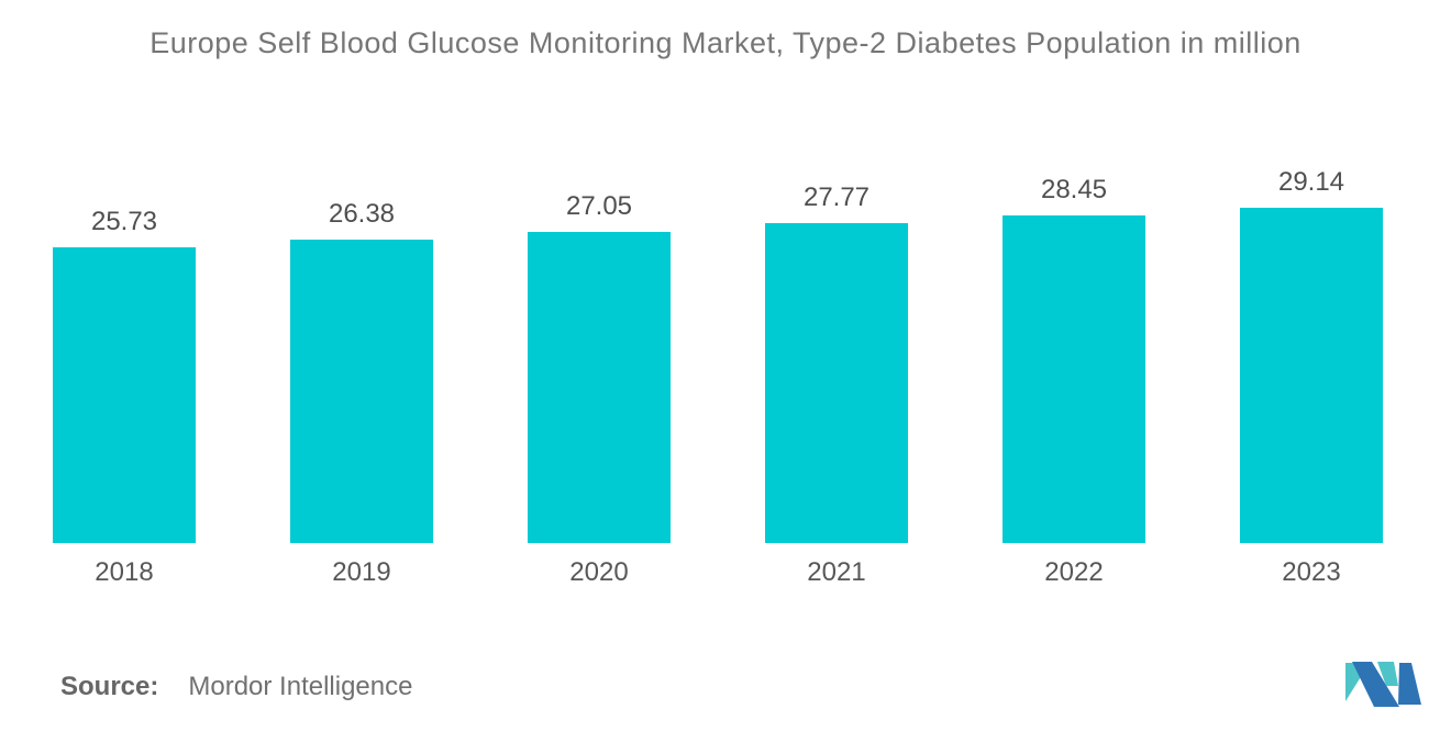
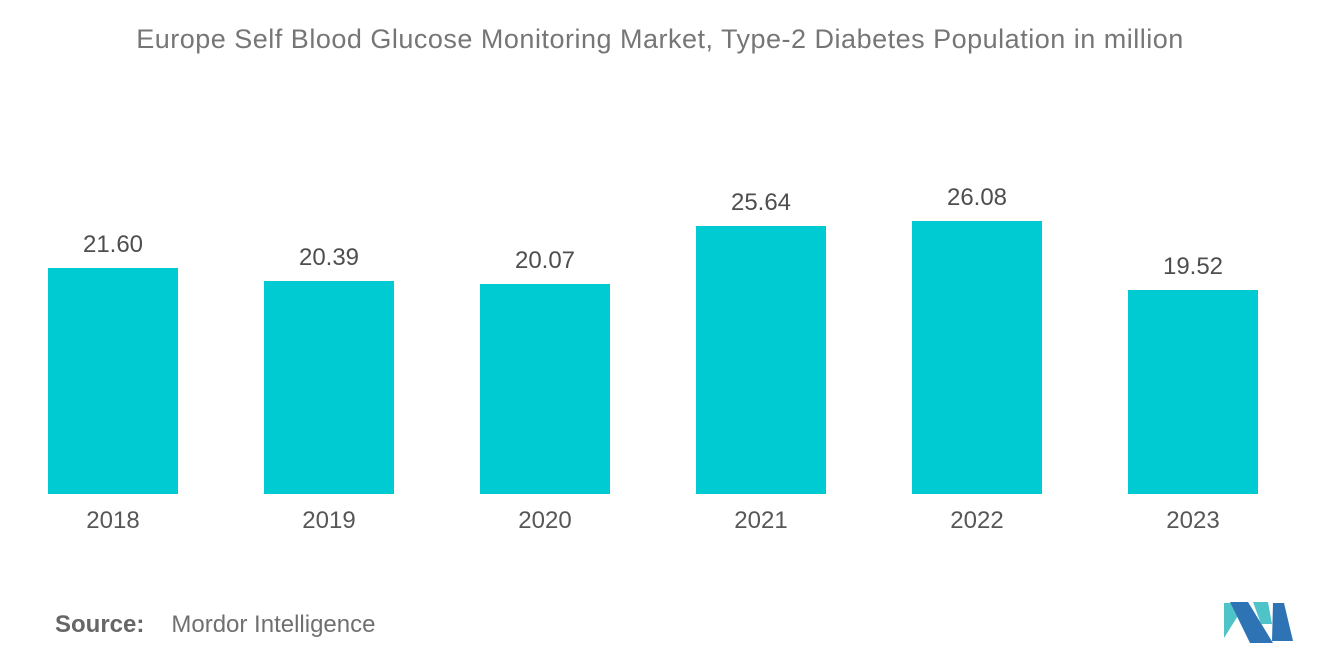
2018: 25.73 -> 21.60
2019: 26.38 -> 20.39
2020: 27.05 -> 20.07
2021: 27.77 -> 25.64
2022: 28.45 -> 26.08
2023: 29.14 -> 19.52
